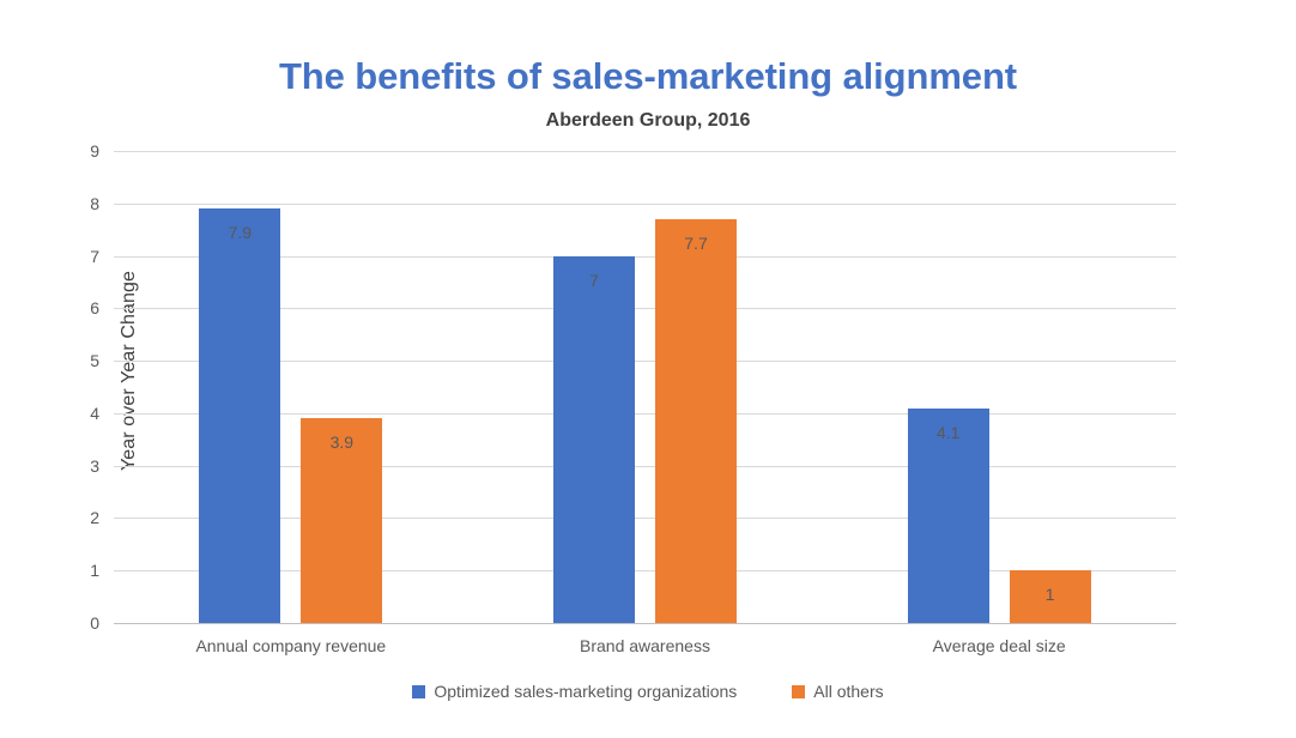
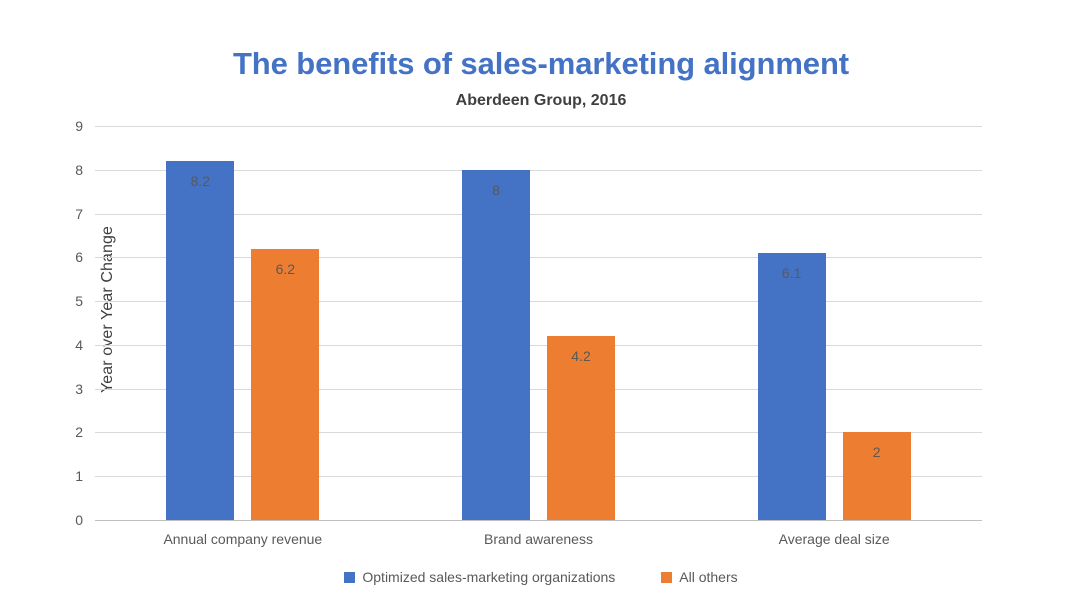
Optimized sales-marketing organizations/Annual company revenue: 7.9 -> 8.2
All others/Annual company revenue: 3.9 -> 6.2
Optimized sales-marketing organizations/Brand awareness: 7 -> 8
All others/Brand awareness: 7.7 -> 4.2
Optimized sales-marketing organizations/Average deal size: 4.1 -> 6.1
All others/Average deal size: 1 -> 2
